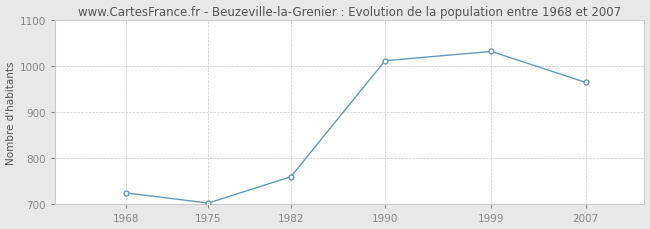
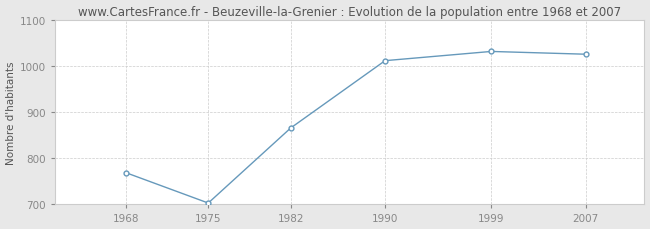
1968: 725 -> 769
1982: 760 -> 866
2007: 965 -> 1026
